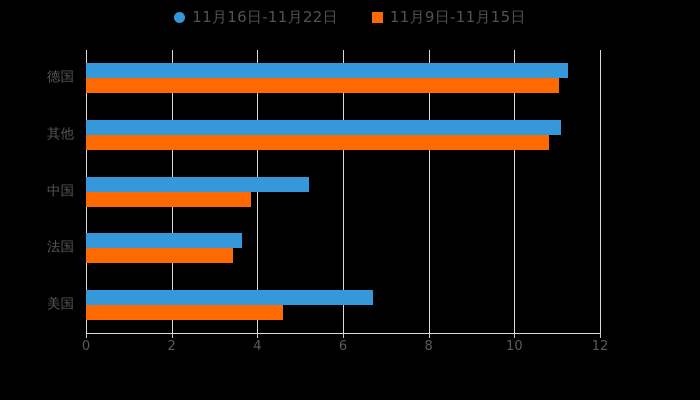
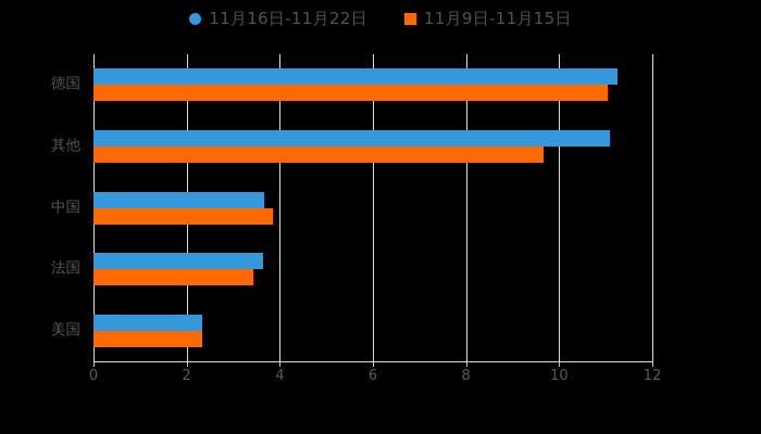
11月9日-11月15日/其他: 10.8 -> 9.7
11月16日-11月22日/中国: 5.2 -> 3.7
11月16日-11月22日/美国: 6.7 -> 2.3
11月9日-11月15日/美国: 4.6 -> 2.3
